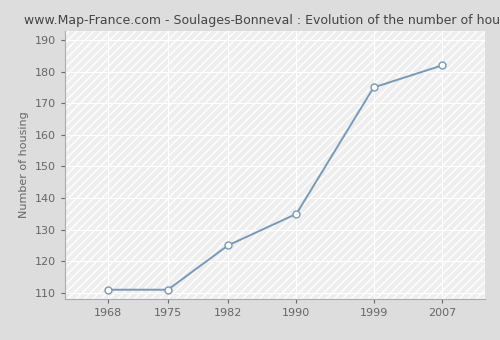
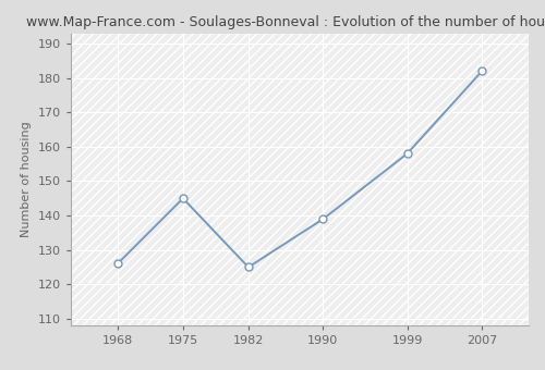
1968: 111 -> 126
1975: 111 -> 145
1990: 135 -> 139
1999: 175 -> 158
